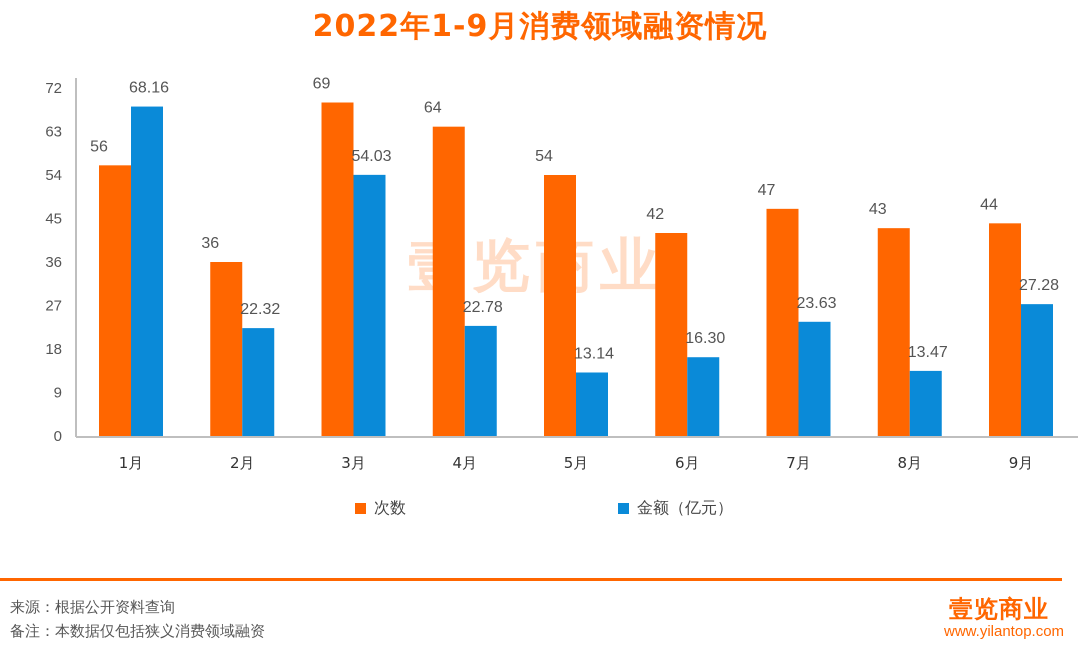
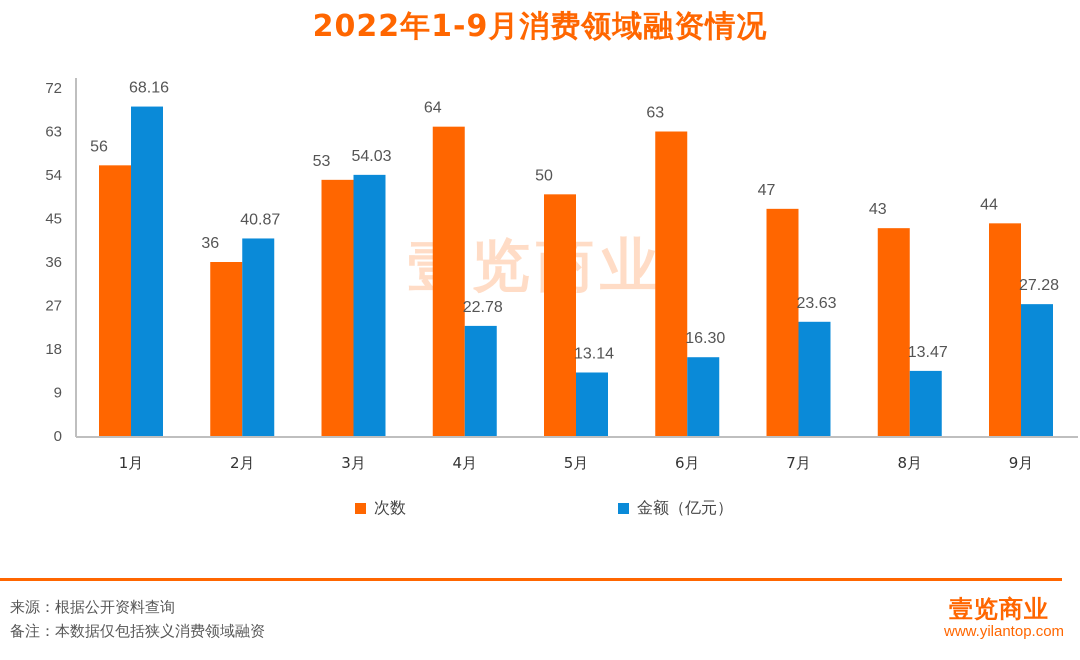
金额（亿元）/2月: 22.32 -> 40.87
次数/3月: 69 -> 53
次数/5月: 54 -> 50
次数/6月: 42 -> 63
